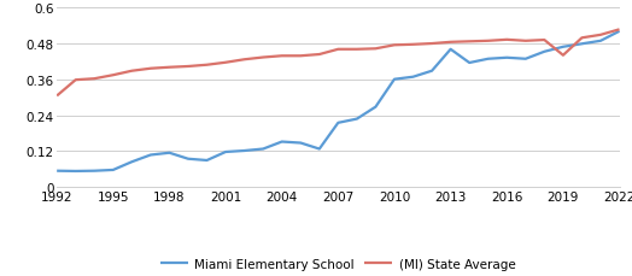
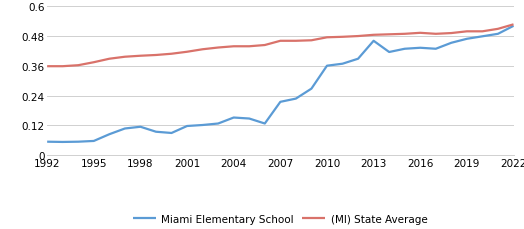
(MI) State Average/1992: 0.305 -> 0.358
(MI) State Average/2019: 0.440 -> 0.498
